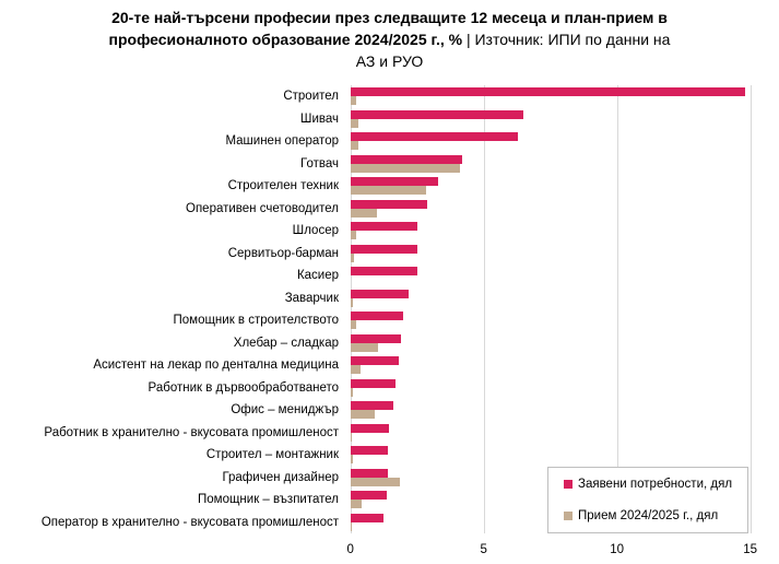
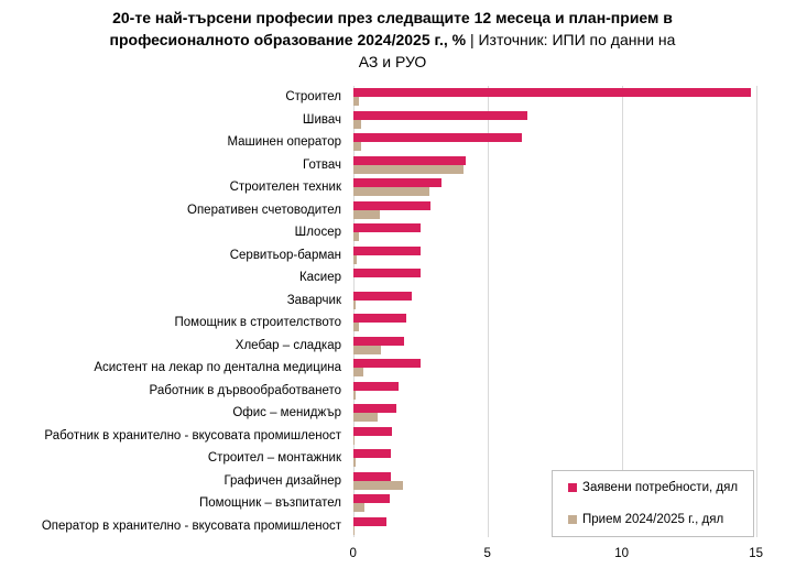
Заявени потребности, дял/Асистент на лекар по дентална медицина: 1.8 -> 2.5
